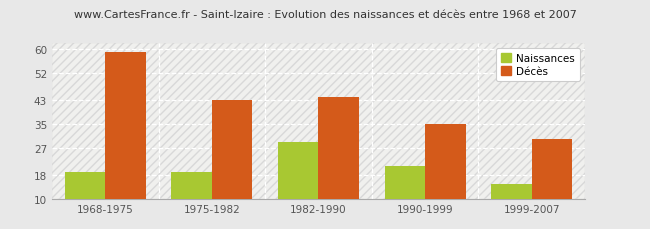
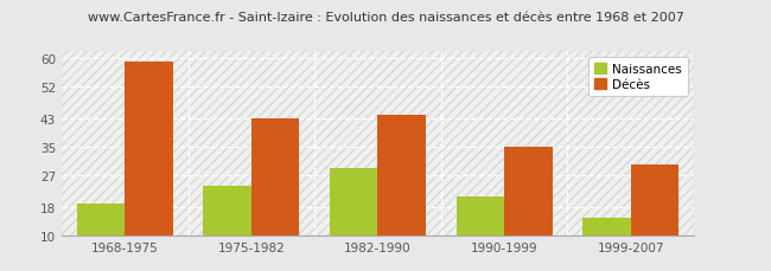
Naissances/1975-1982: 19 -> 24
